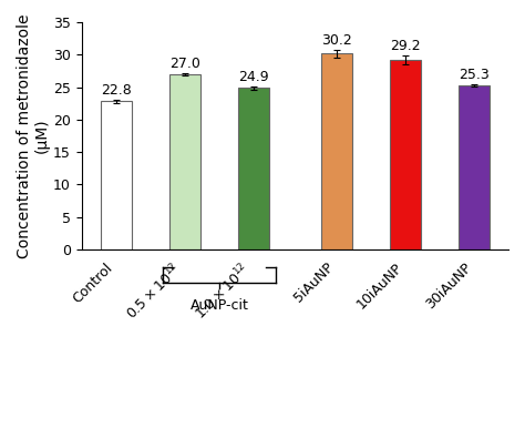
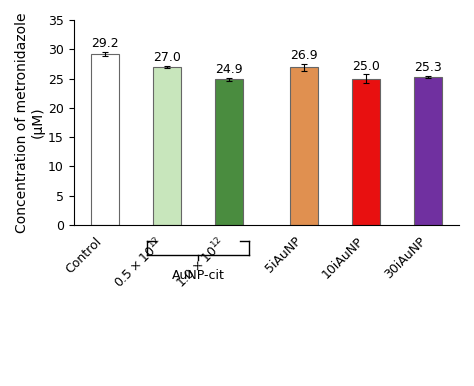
Control: 22.8 -> 29.2
5iAuNP: 30.2 -> 26.9
10iAuNP: 29.2 -> 25.0
